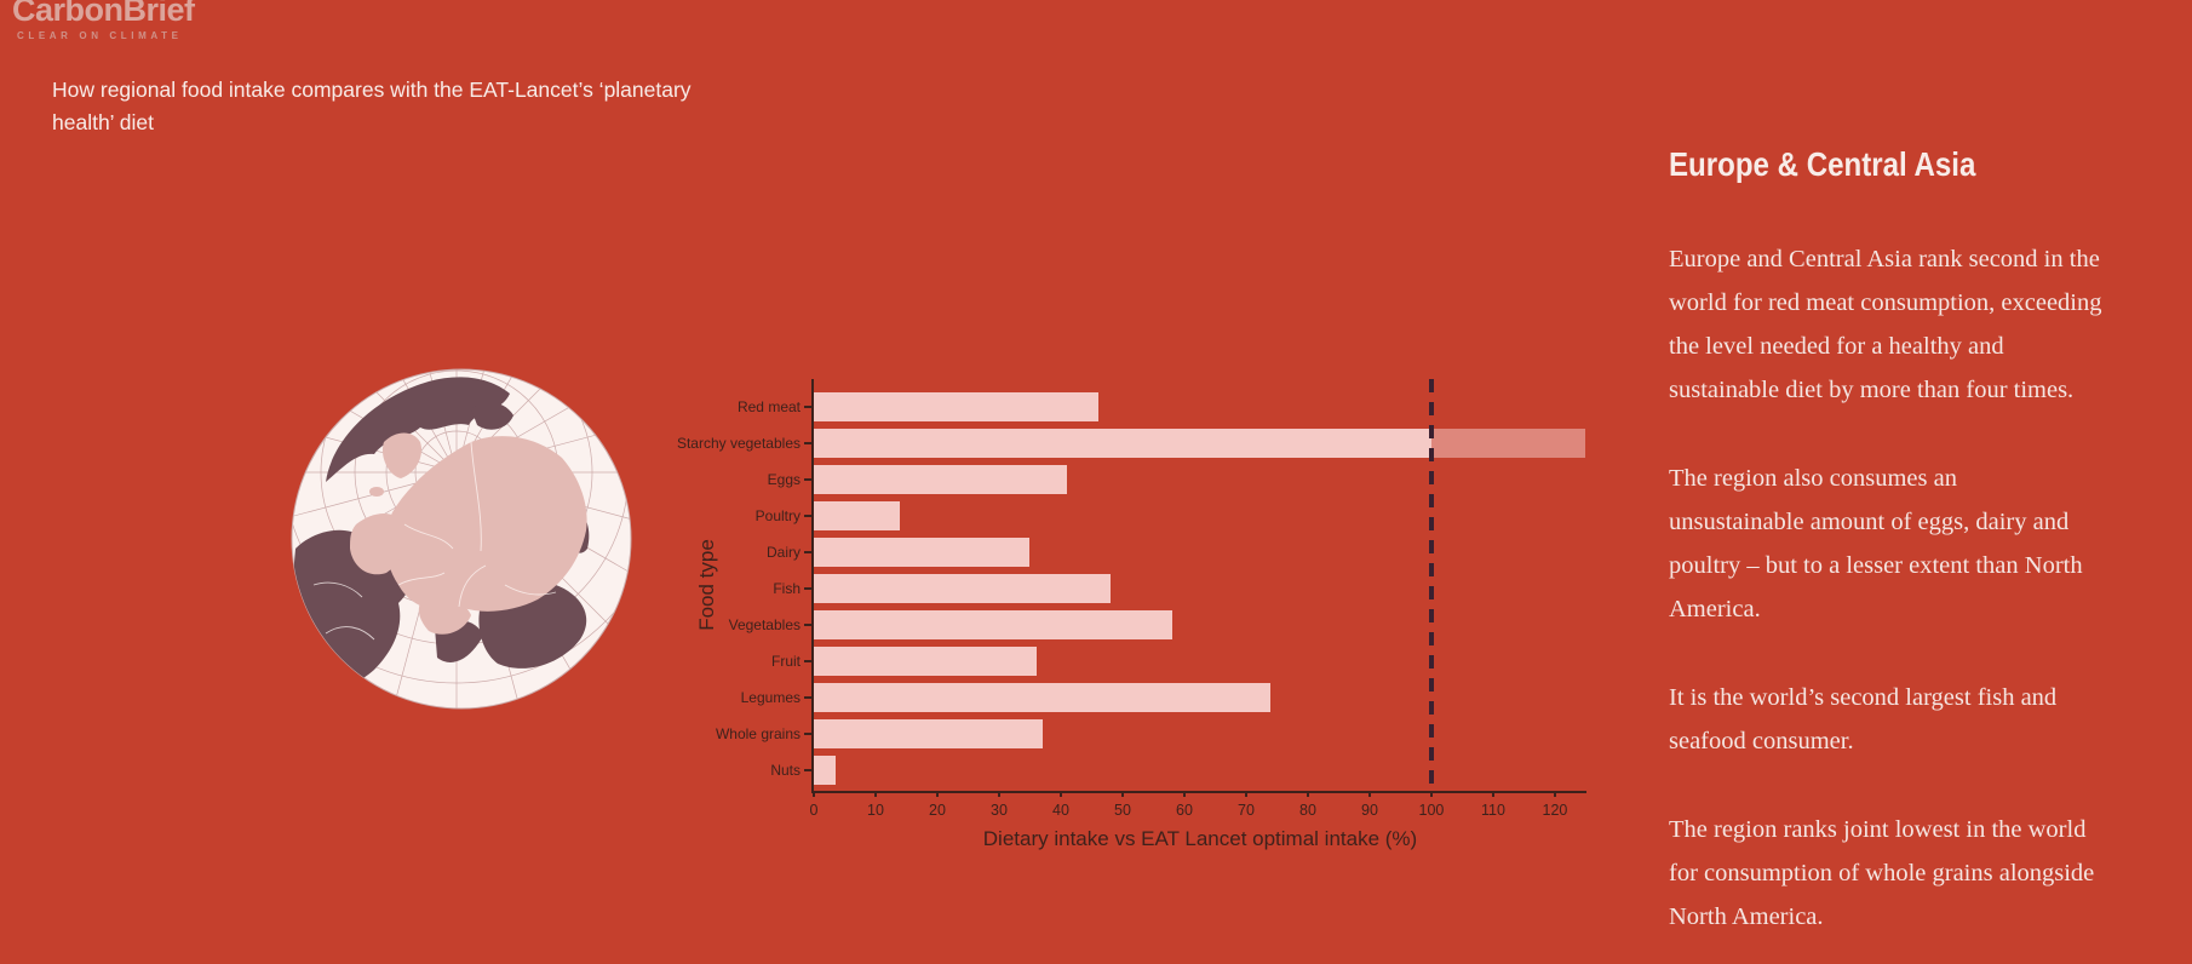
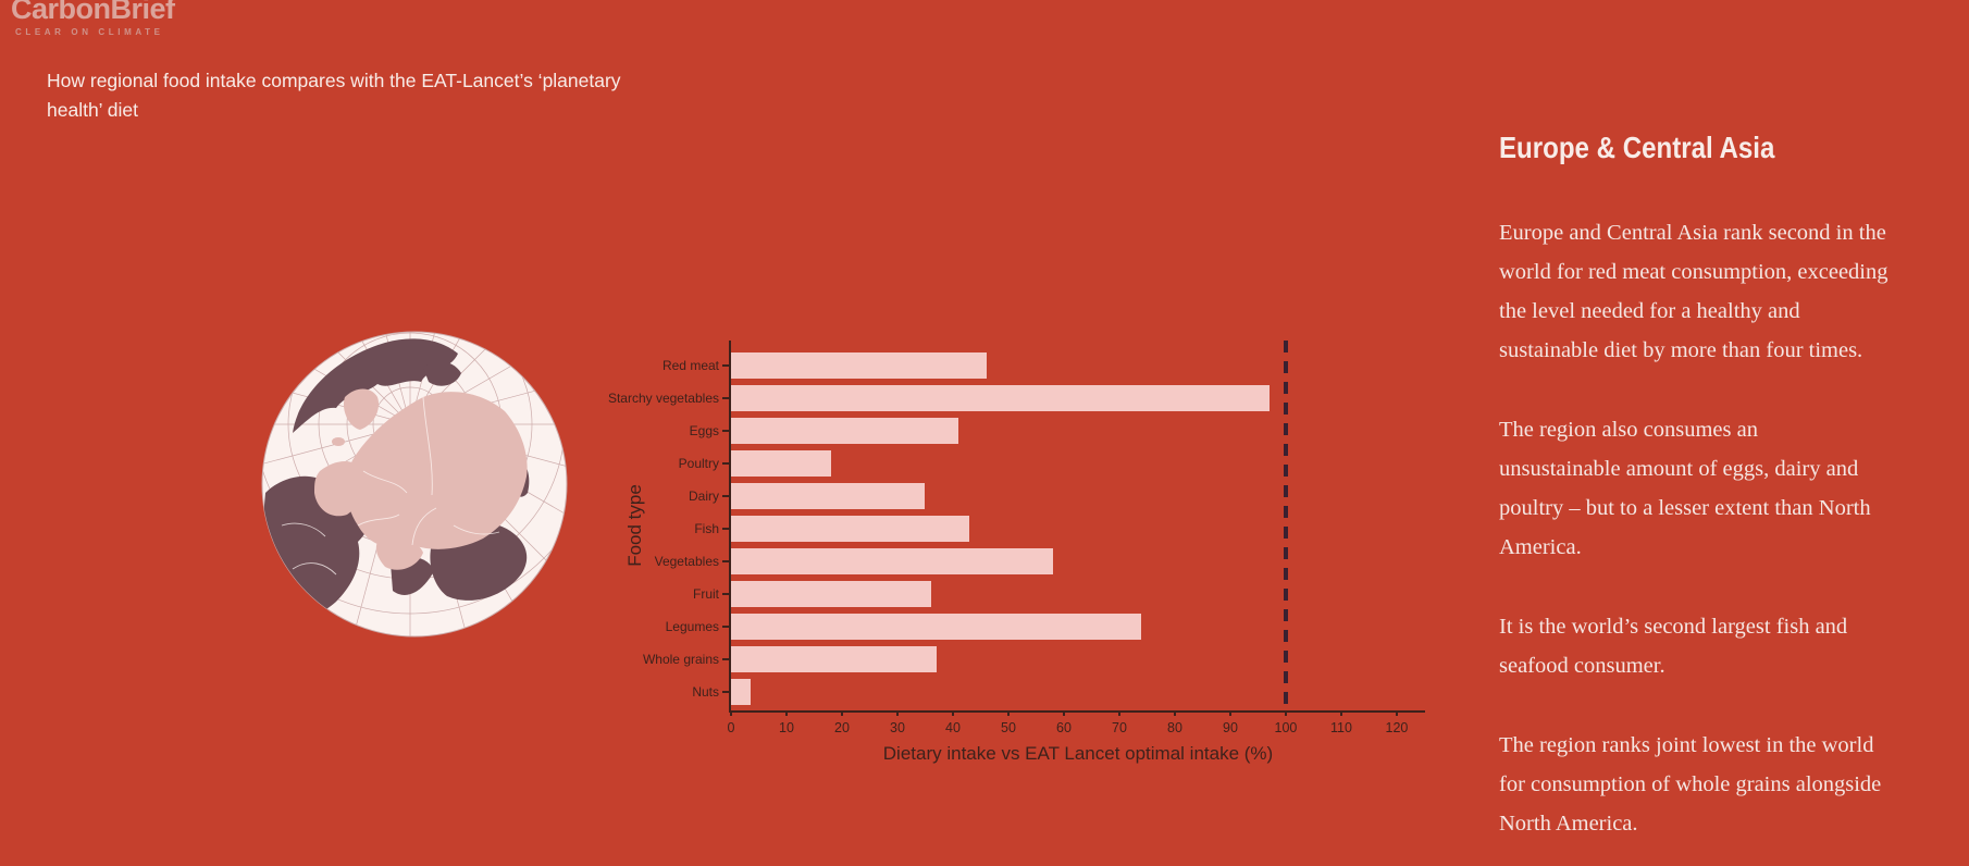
Starchy vegetables: 125 -> 97
Poultry: 14 -> 18
Fish: 48 -> 43
